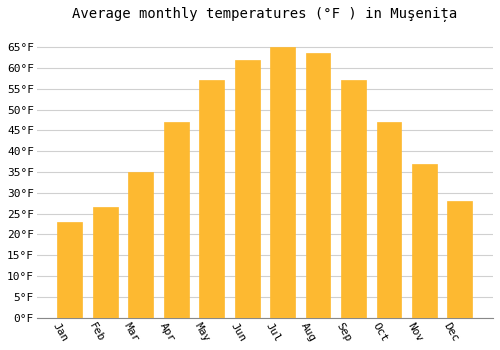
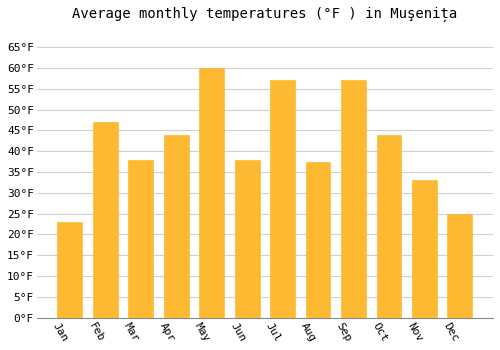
Feb: 26.5°F -> 47.0°F
Mar: 35.0°F -> 38.0°F
Apr: 47.0°F -> 44.0°F
May: 57.0°F -> 60.0°F
Jun: 62.0°F -> 38.0°F
Jul: 65.0°F -> 57.0°F
Aug: 63.5°F -> 37.5°F
Oct: 47.0°F -> 44.0°F
Nov: 37.0°F -> 33.0°F
Dec: 28.0°F -> 25.0°F
